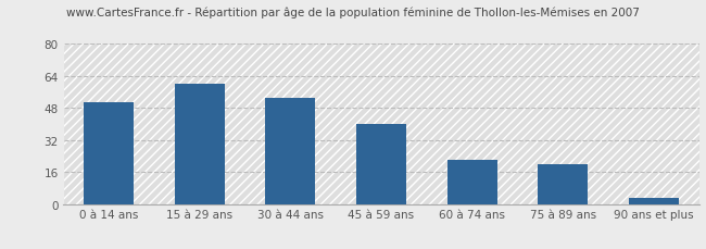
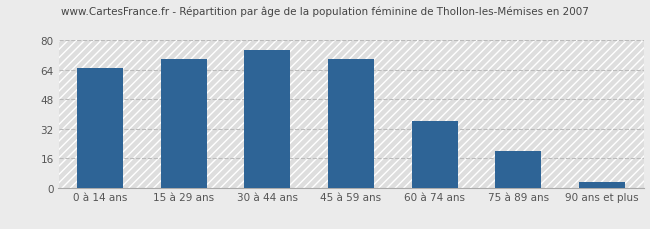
0 à 14 ans: 51 -> 65
15 à 29 ans: 60 -> 70
30 à 44 ans: 53 -> 75
45 à 59 ans: 40 -> 70
60 à 74 ans: 22 -> 36
